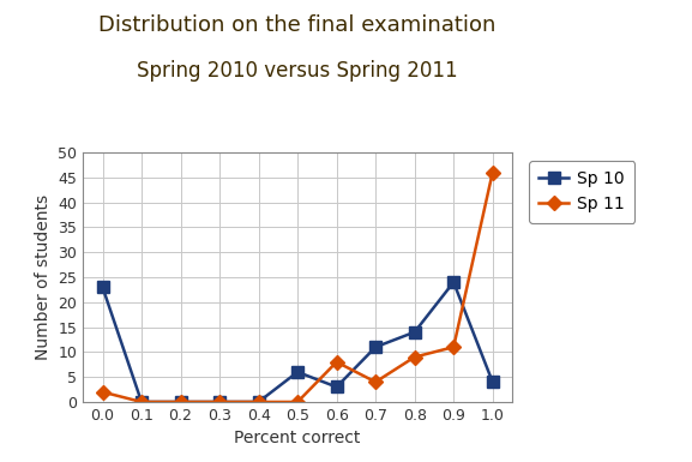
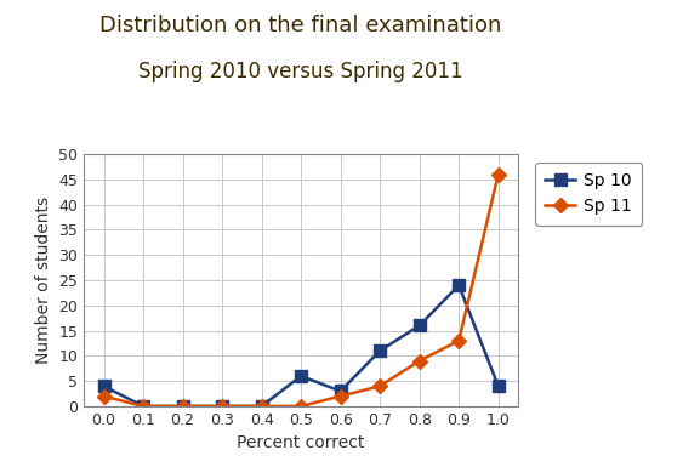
Sp 10/0.0: 23 -> 4
Sp 11/0.6: 8 -> 2
Sp 10/0.8: 14 -> 16
Sp 11/0.9: 11 -> 13
